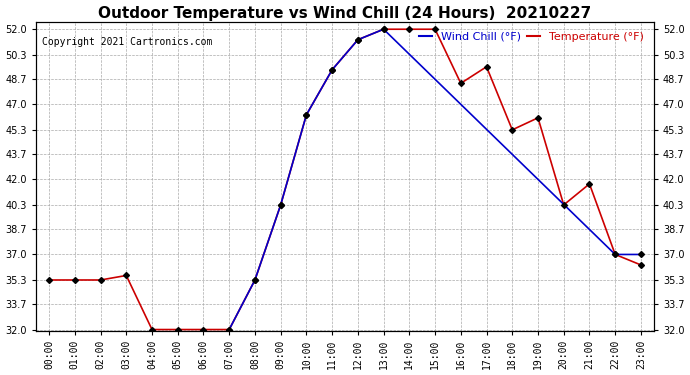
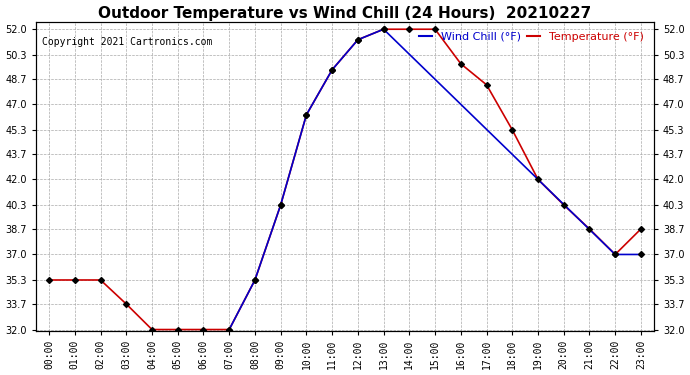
Temperature (°F)/03:00: 35.6 -> 33.7
Temperature (°F)/16:00: 48.4 -> 49.7
Temperature (°F)/17:00: 49.5 -> 48.3
Temperature (°F)/19:00: 46.1 -> 42.0
Temperature (°F)/21:00: 41.7 -> 38.7
Temperature (°F)/23:00: 36.3 -> 38.7
